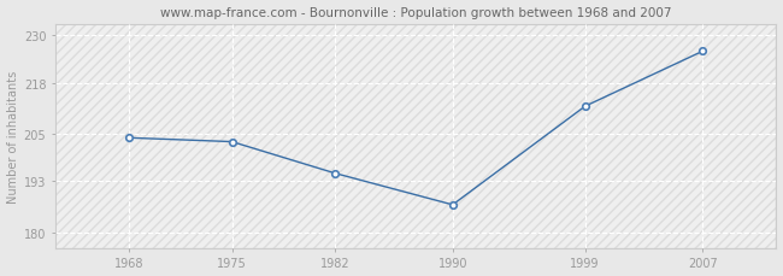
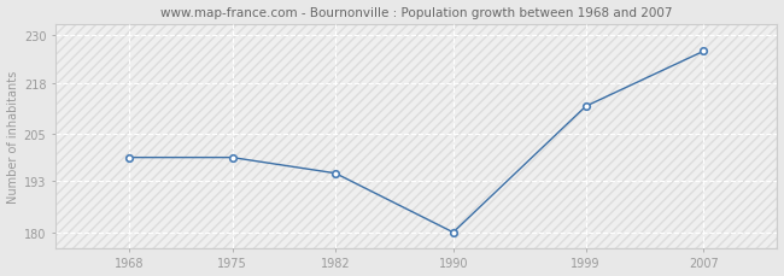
1968: 204 -> 199
1975: 203 -> 199
1990: 187 -> 180
